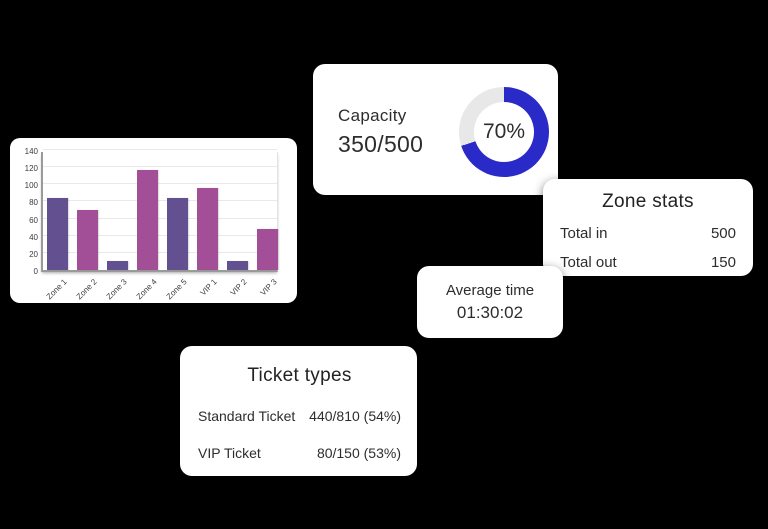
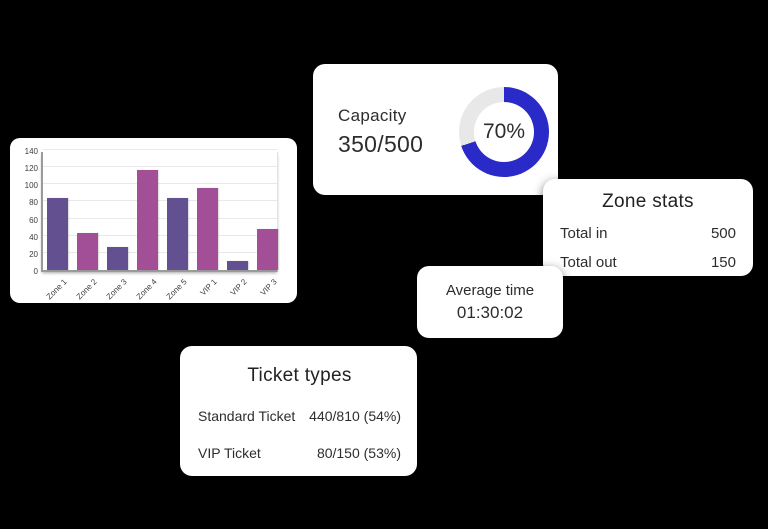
Zone 2: 70 -> 40
Zone 3: 10 -> 30
